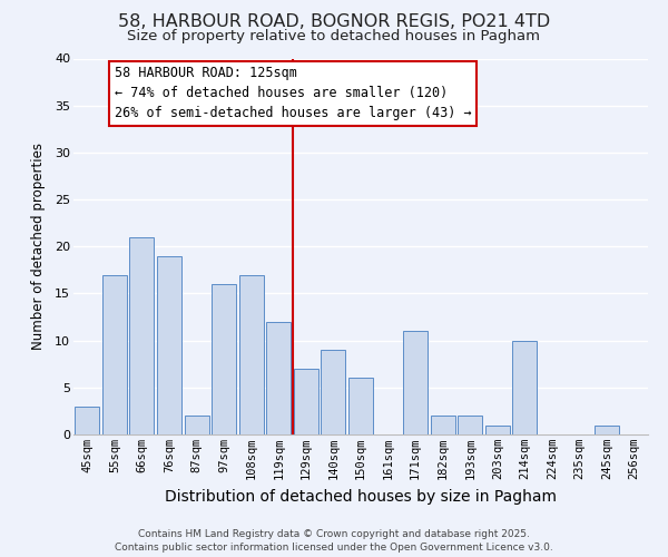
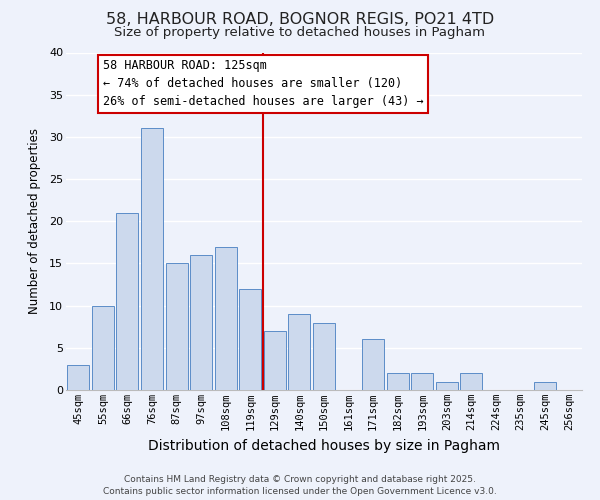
55sqm: 17 -> 10
76sqm: 19 -> 31
87sqm: 2 -> 15
150sqm: 6 -> 8
171sqm: 11 -> 6
214sqm: 10 -> 2
